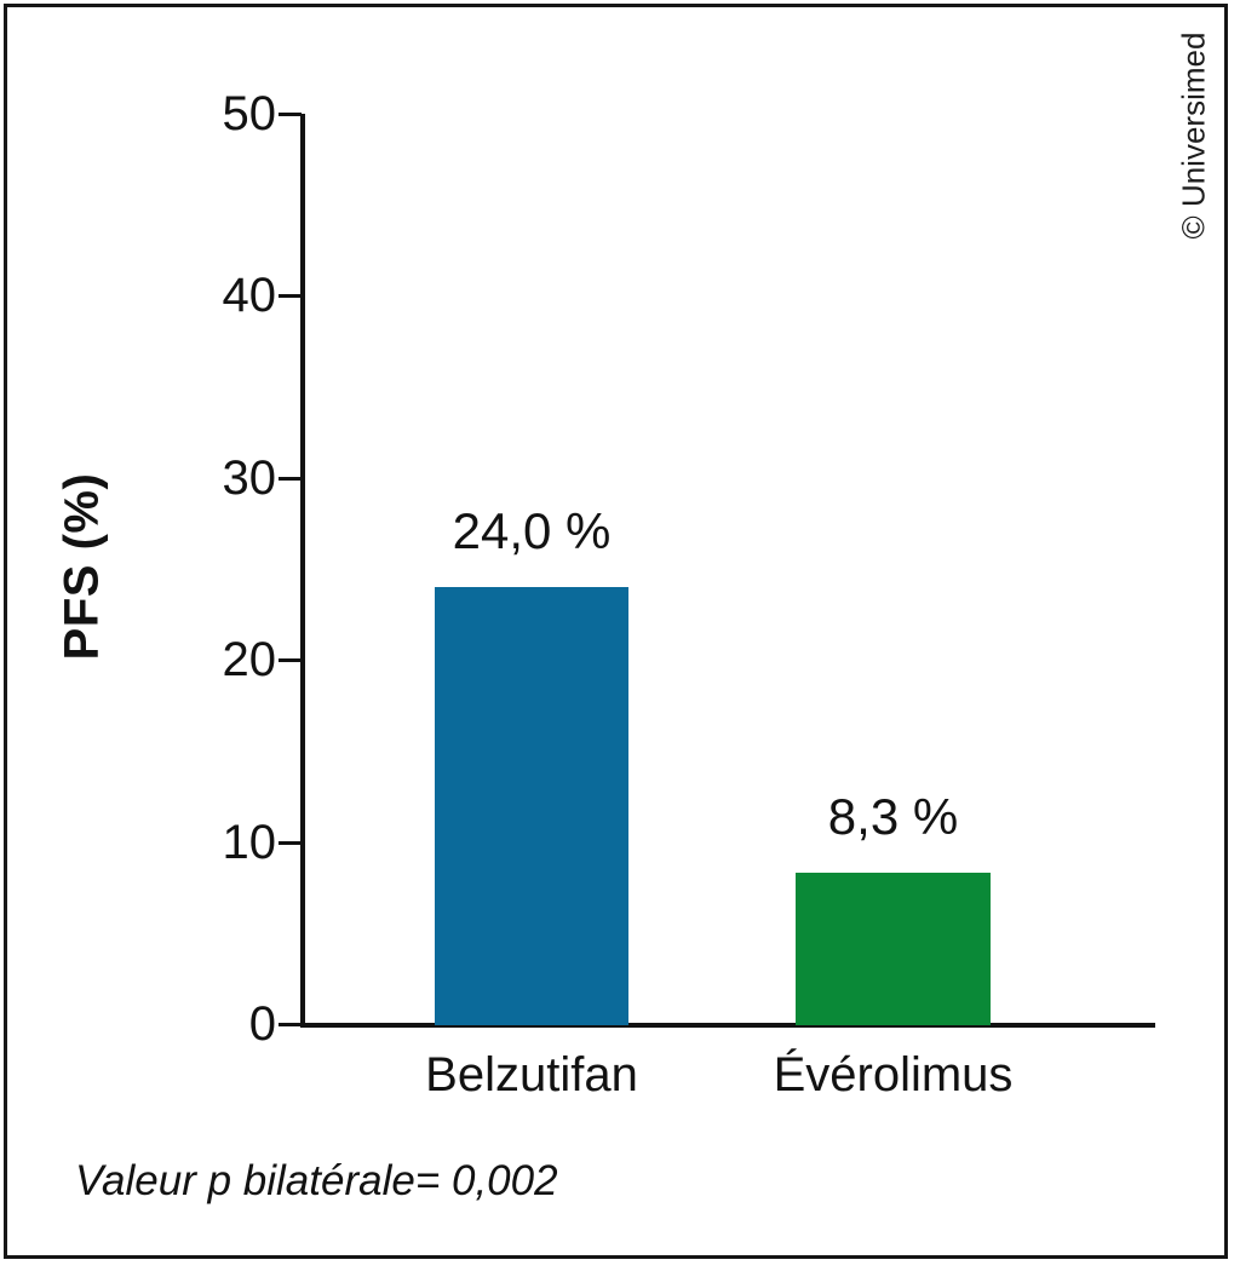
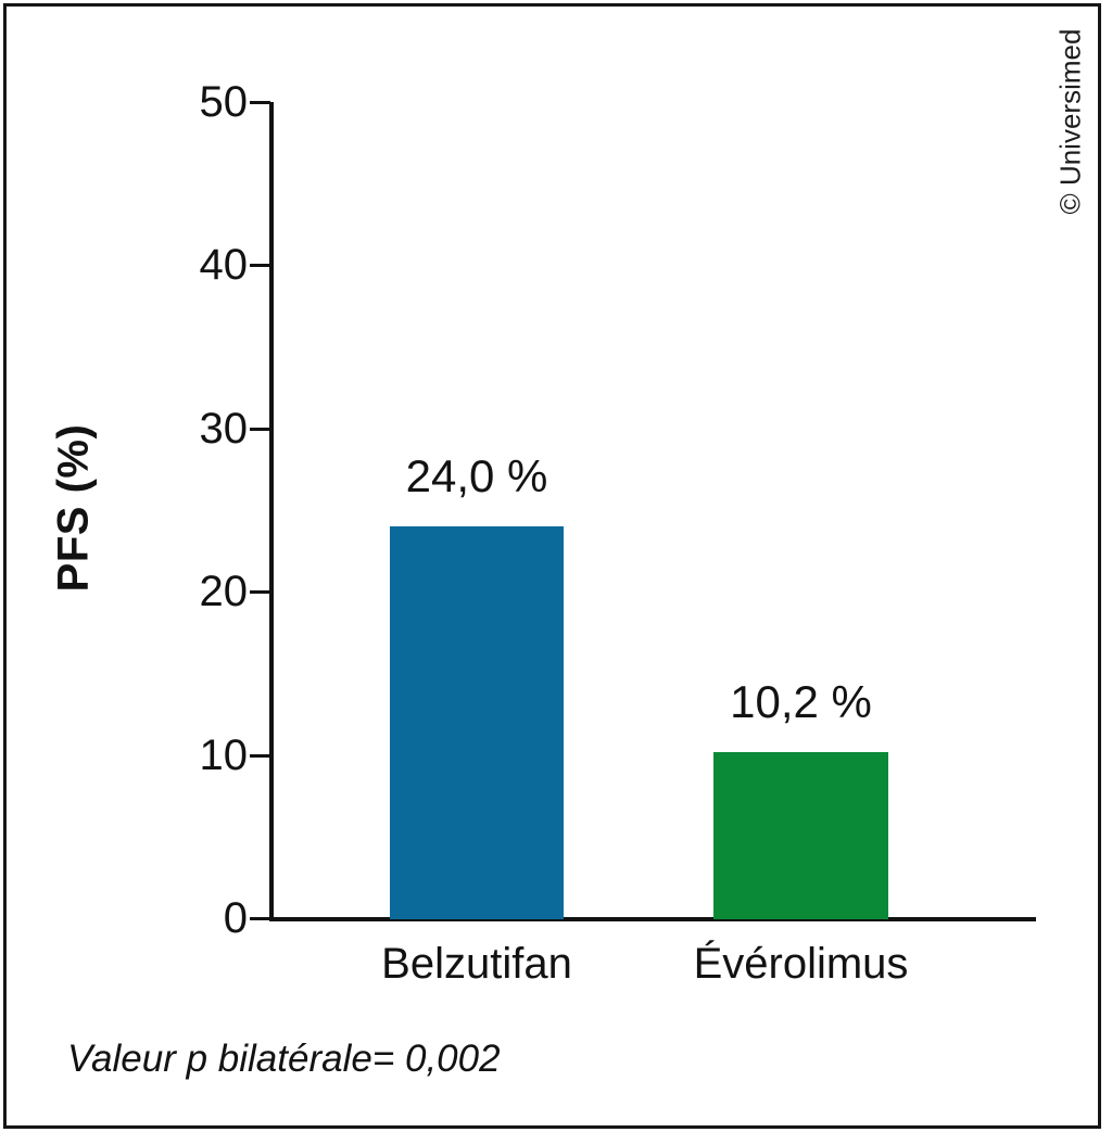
Évérolimus: 8,3 -> 10,2
